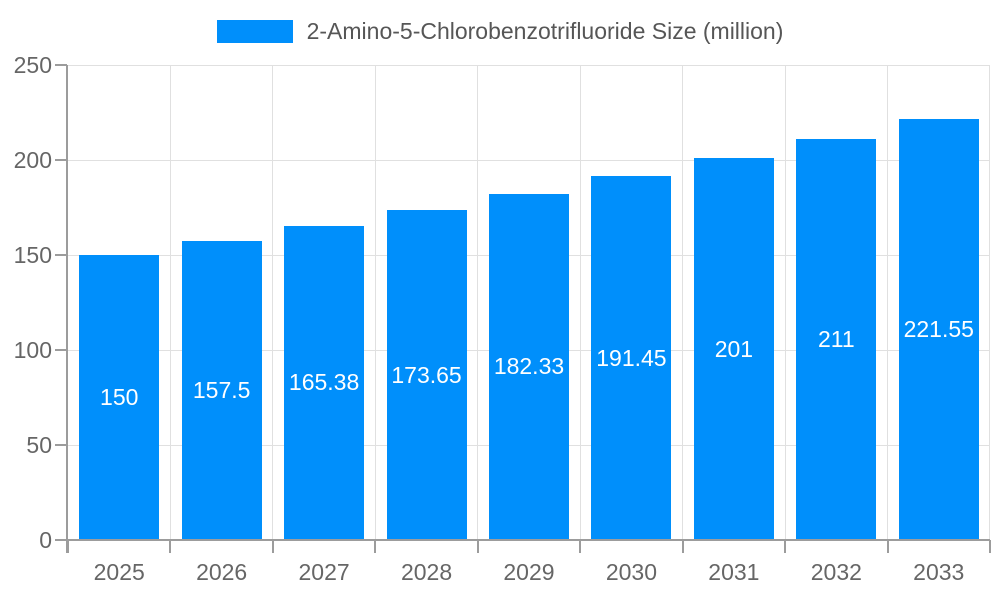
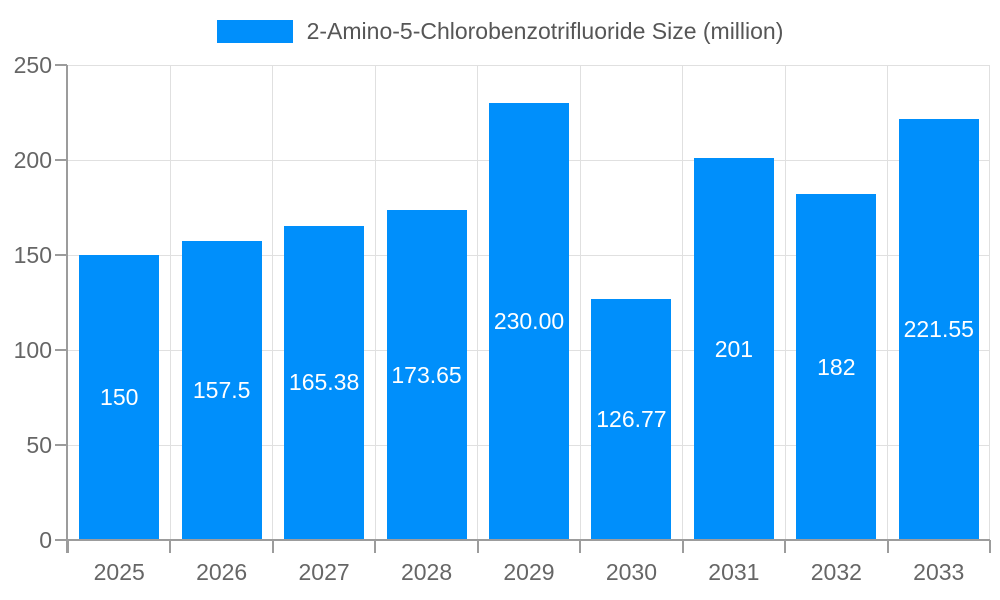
2029: 182.33 -> 230.00
2030: 191.45 -> 126.77
2032: 211 -> 182
